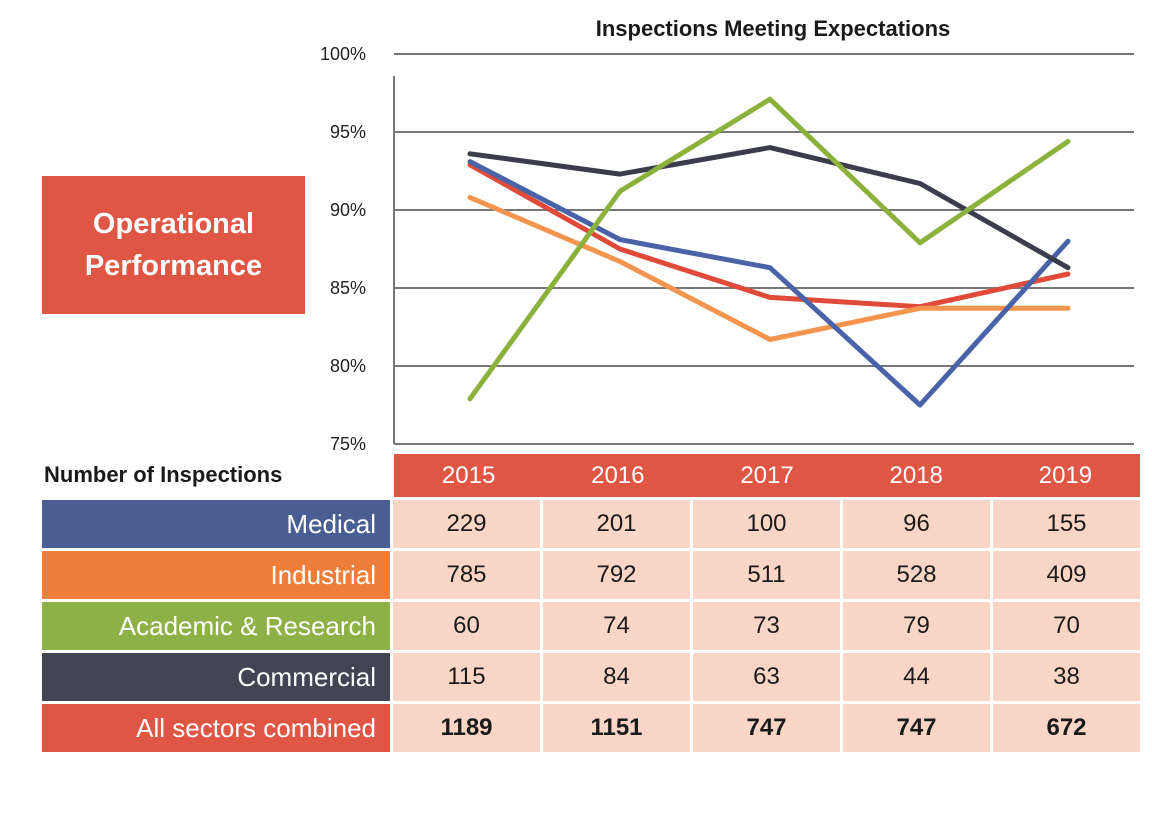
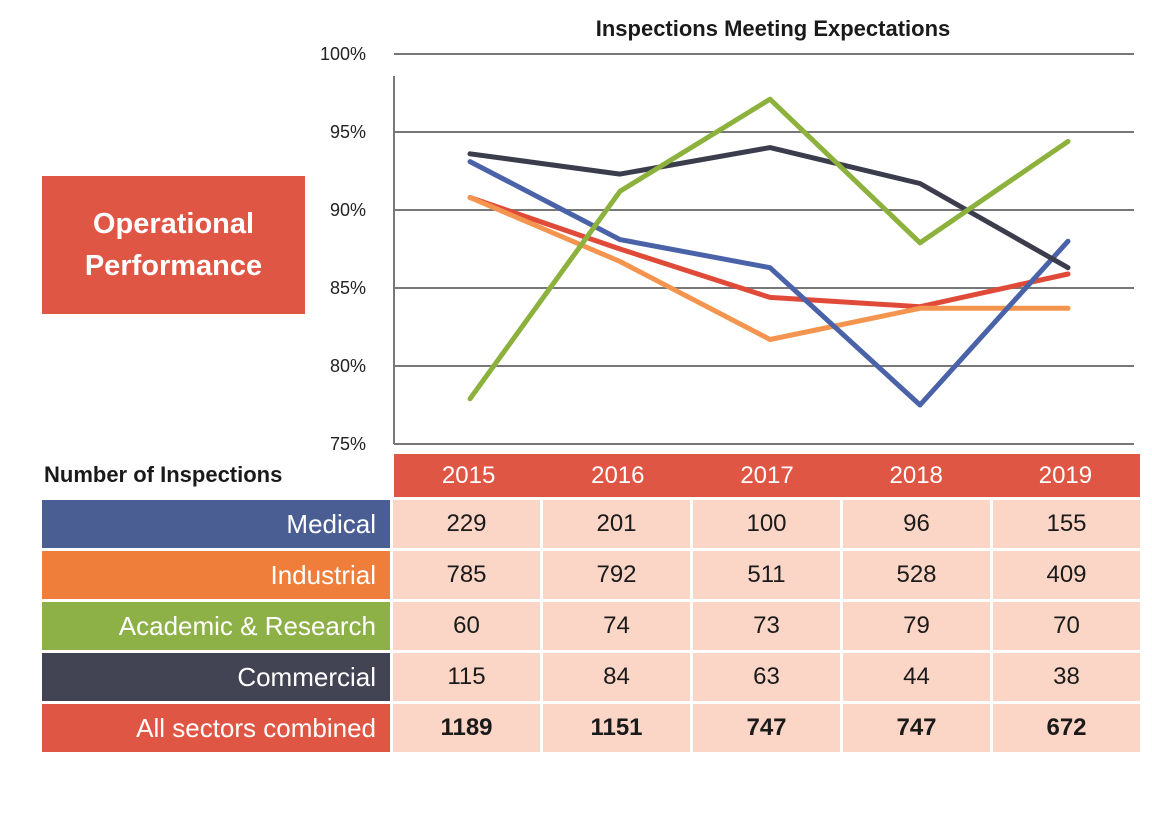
All sectors combined/2015: 92.9% -> 90.8%
